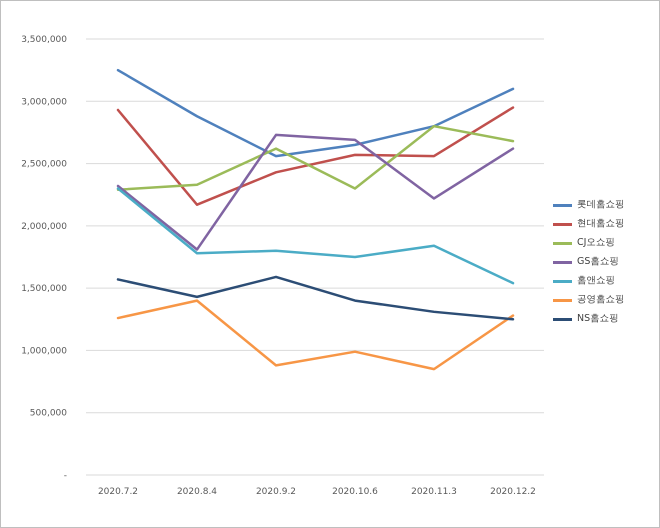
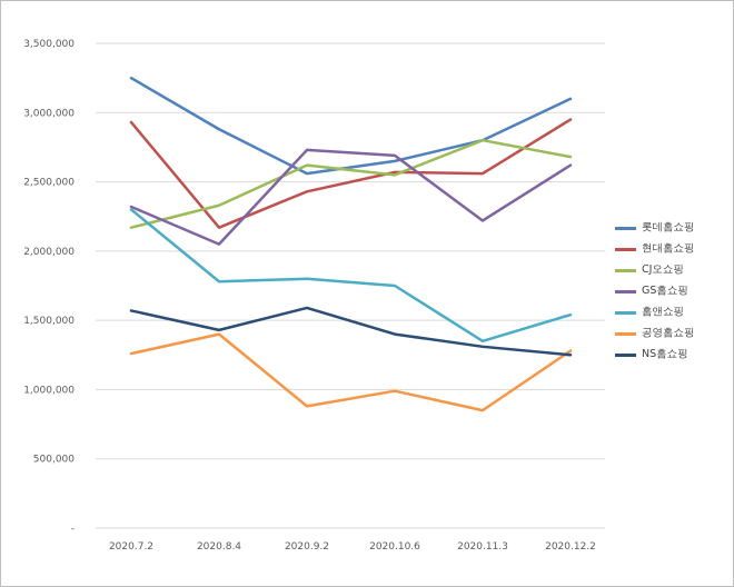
CJ오쇼핑/2020.7.2: 2290000 -> 2170000
GS홈쇼핑/2020.8.4: 1810000 -> 2050000
CJ오쇼핑/2020.10.6: 2300000 -> 2550000
홈앤쇼핑/2020.11.3: 1840000 -> 1350000
